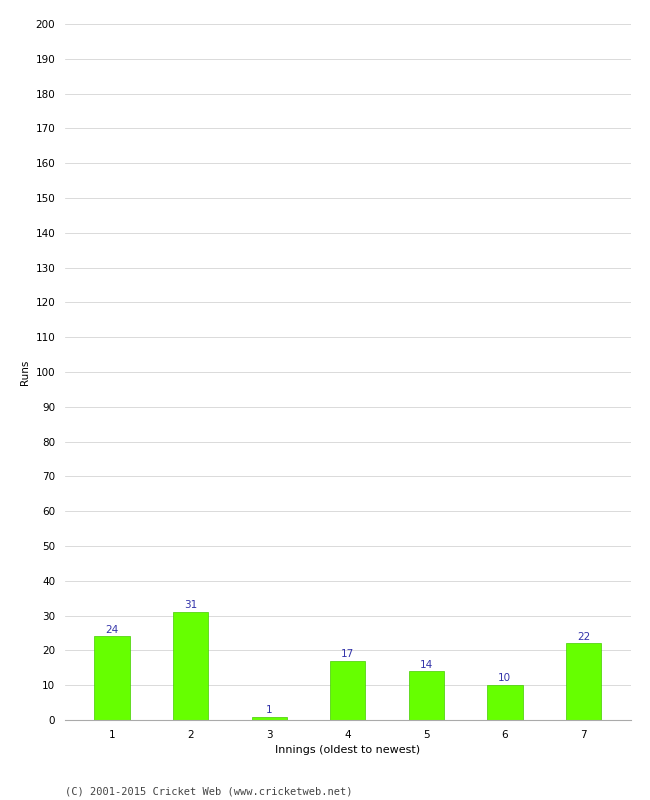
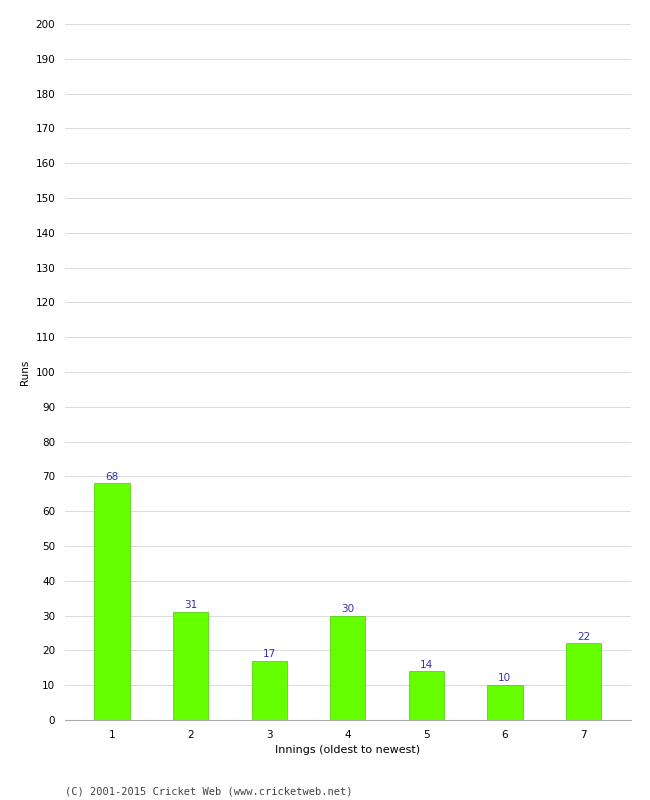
1: 24 -> 68
3: 1 -> 17
4: 17 -> 30
